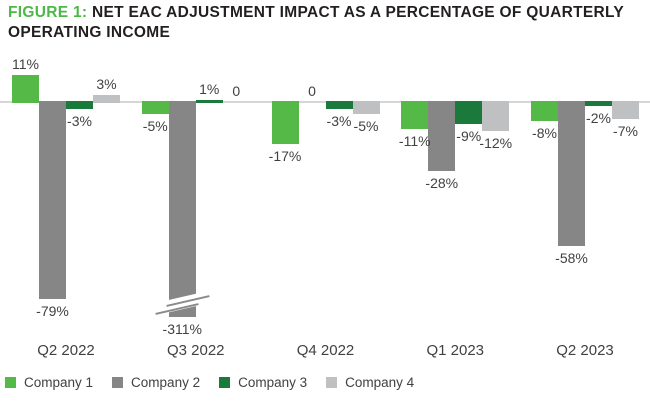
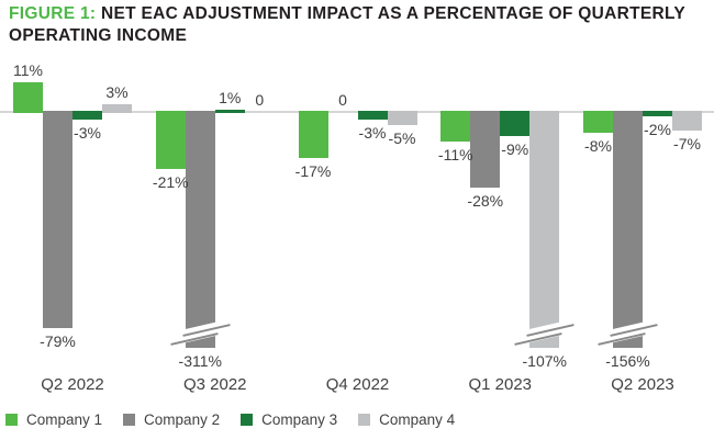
Company 1/Q3 2022: -5% -> -21%
Company 4/Q1 2023: -12% -> -107%
Company 2/Q2 2023: -58% -> -156%
